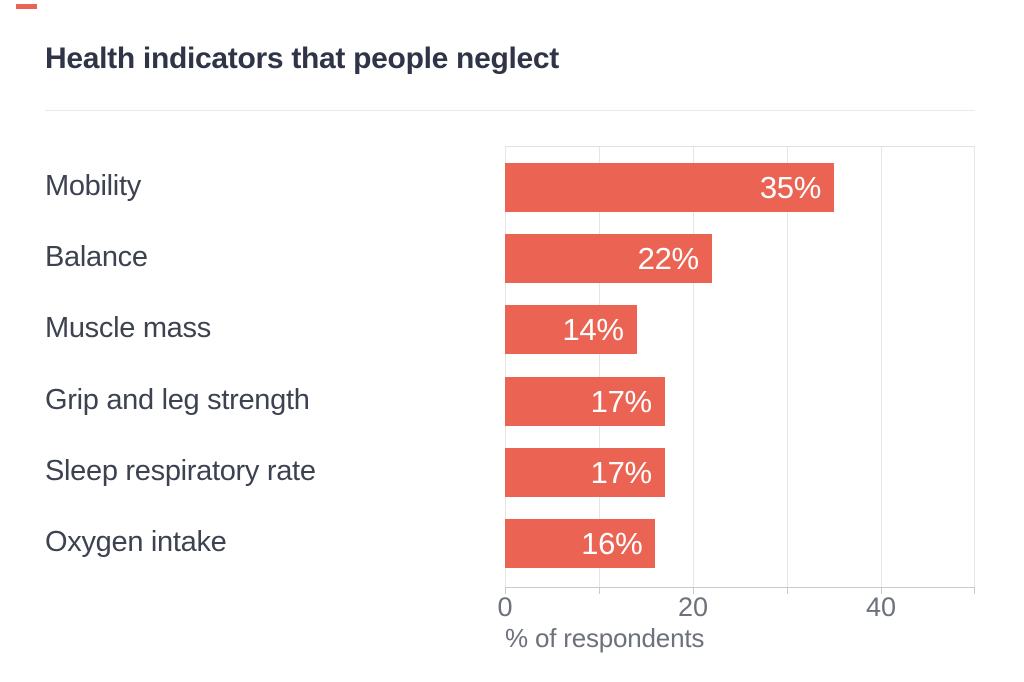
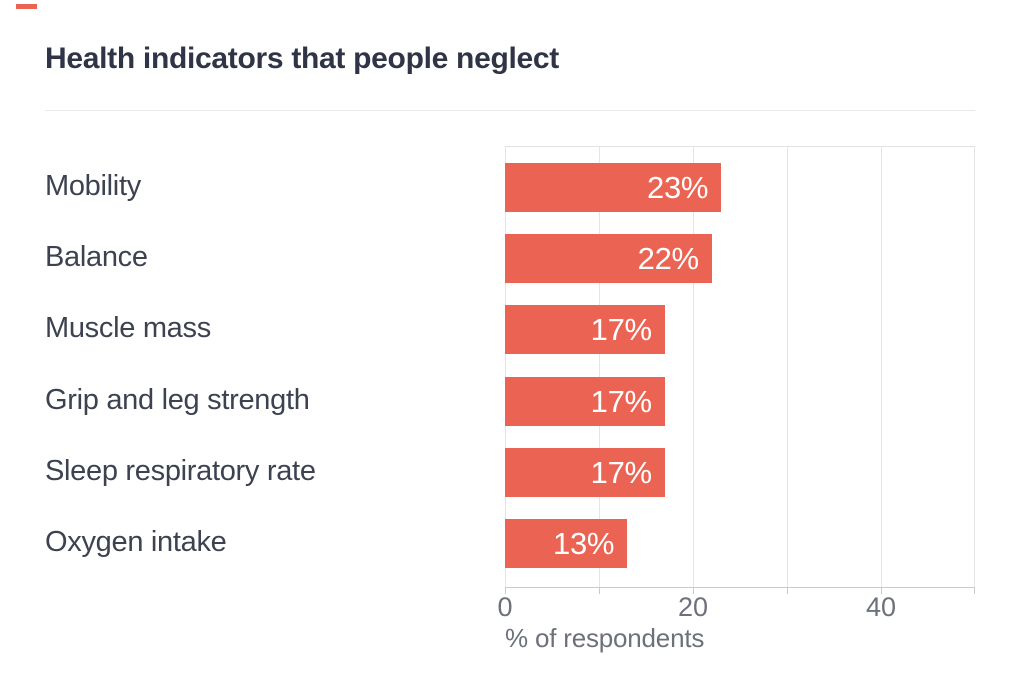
Mobility: 35% -> 23%
Muscle mass: 14% -> 17%
Oxygen intake: 16% -> 13%
